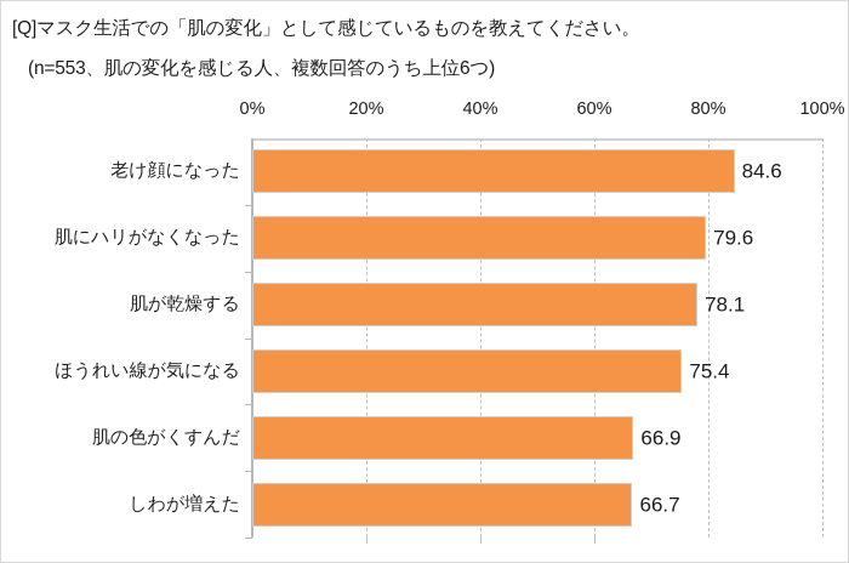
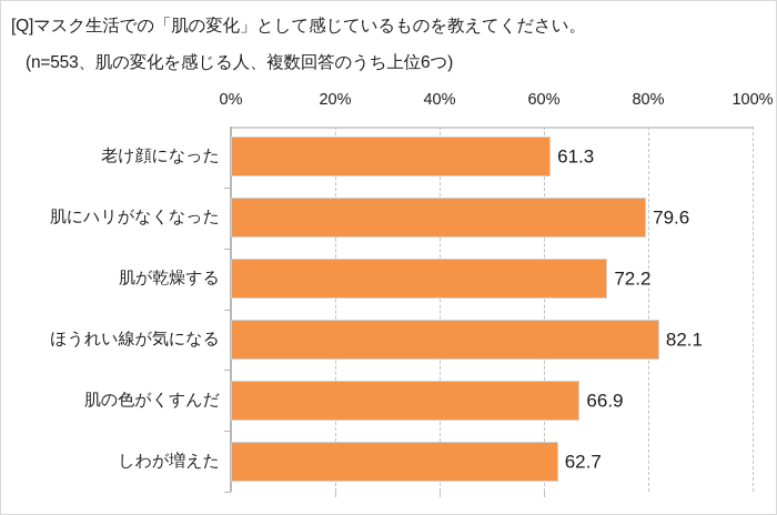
老け顔になった: 84.6 -> 61.3
肌が乾燥する: 78.1 -> 72.2
ほうれい線が気になる: 75.4 -> 82.1
しわが増えた: 66.7 -> 62.7
